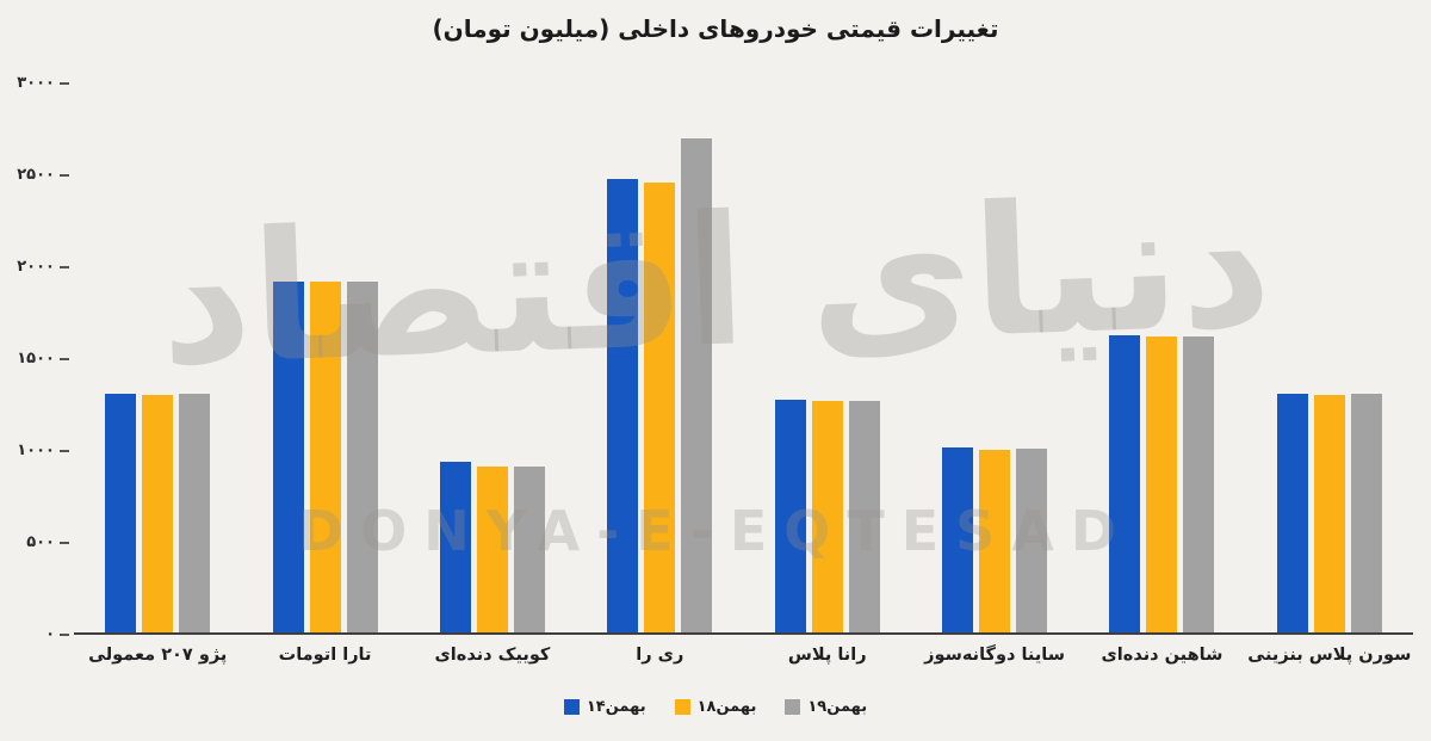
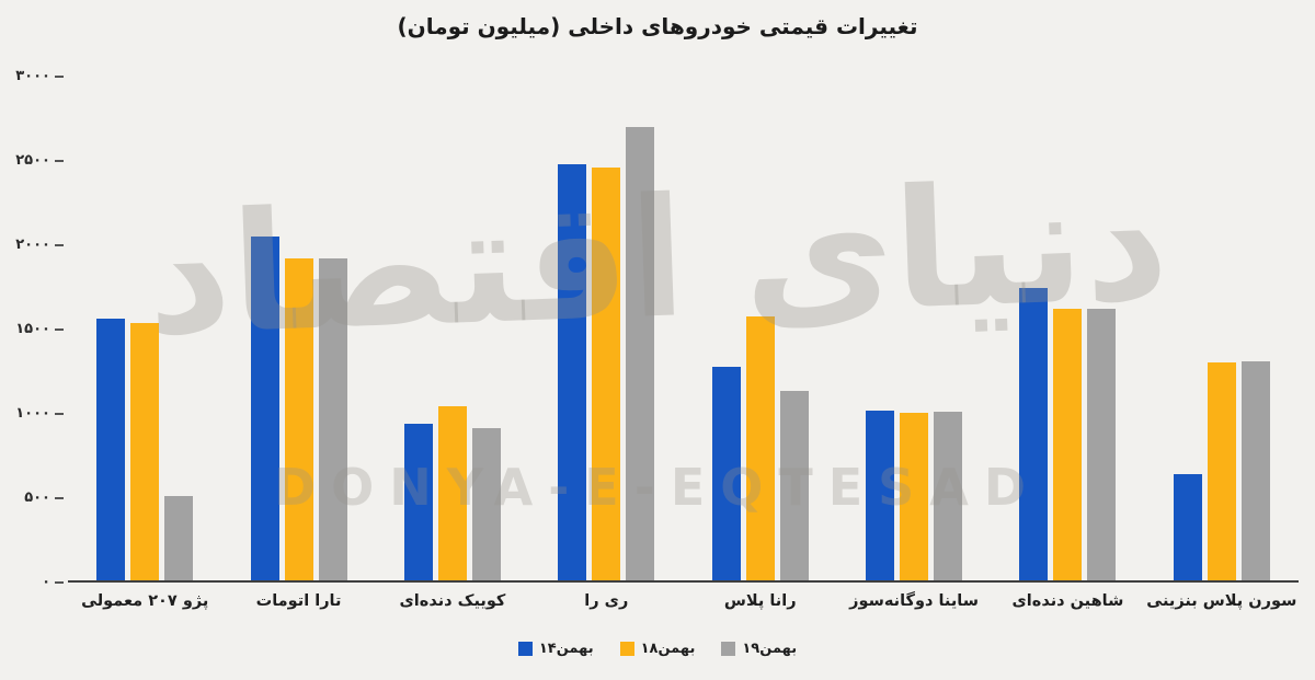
۱۴بهمن/پژو ۲۰۷ معمولی: 1300 -> 1560
۱۸بهمن/پژو ۲۰۷ معمولی: 1300 -> 1530
۱۹بهمن/پژو ۲۰۷ معمولی: 1300 -> 500
۱۴بهمن/تارا اتومات: 1920 -> 2050
۱۸بهمن/کوییک دنده‌ای: 900 -> 1040
۱۸بهمن/رانا پلاس: 1260 -> 1570
۱۹بهمن/رانا پلاس: 1260 -> 1130
۱۴بهمن/شاهین دنده‌ای: 1620 -> 1740
۱۴بهمن/سورن پلاس بنزینی: 1300 -> 630
